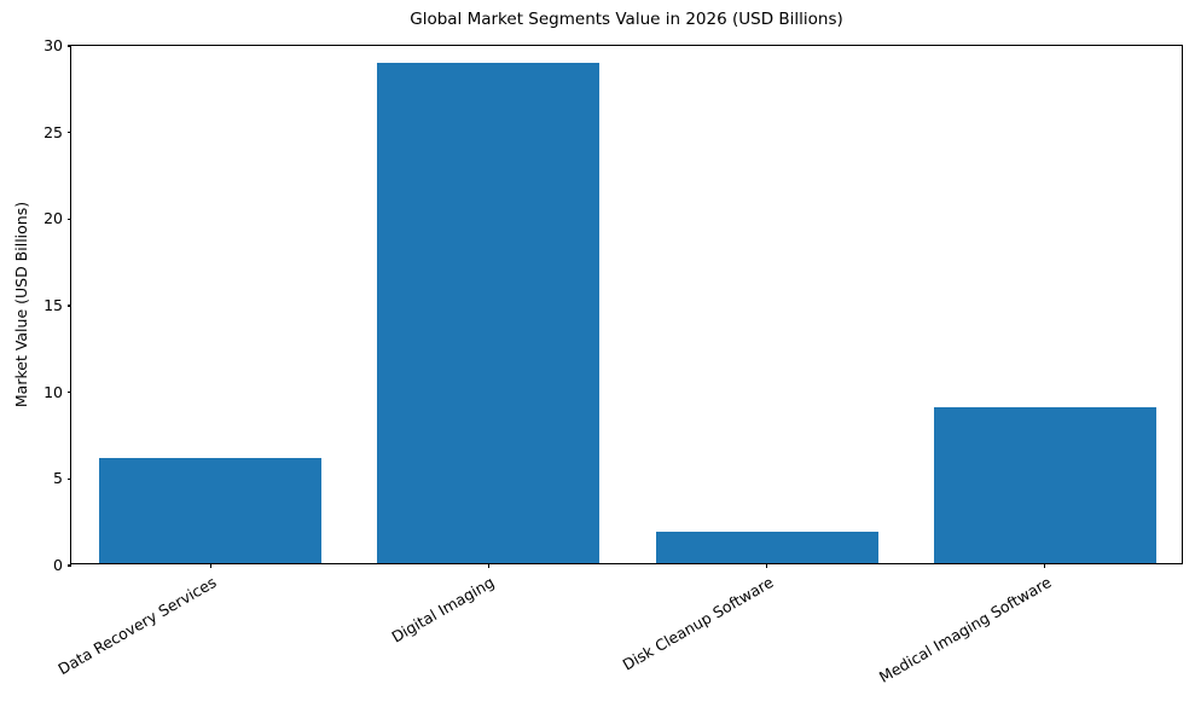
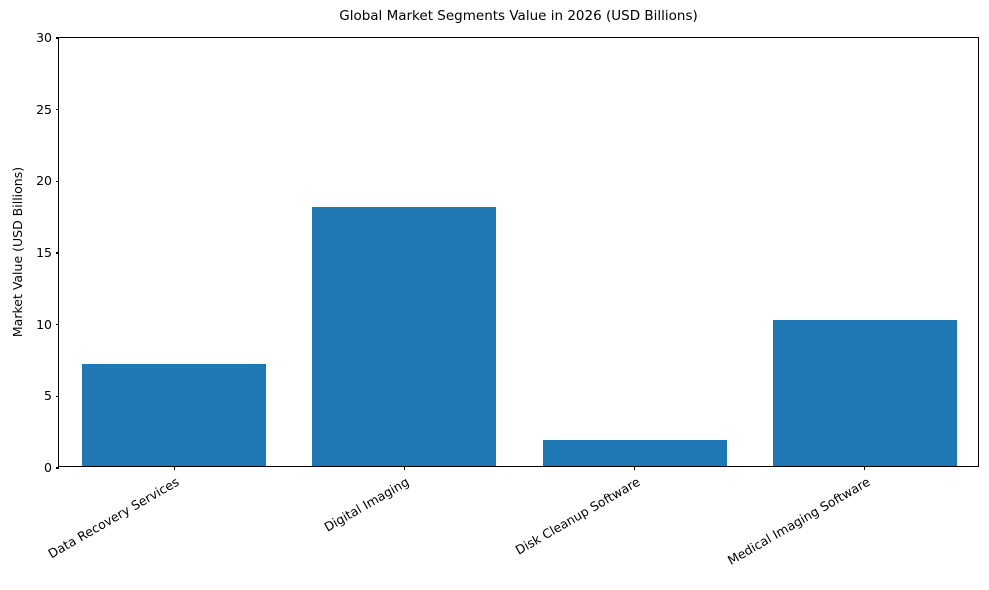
Data Recovery Services: 6.0 -> 7.1
Digital Imaging: 28.9 -> 18.1
Medical Imaging Software: 9.0 -> 10.2
